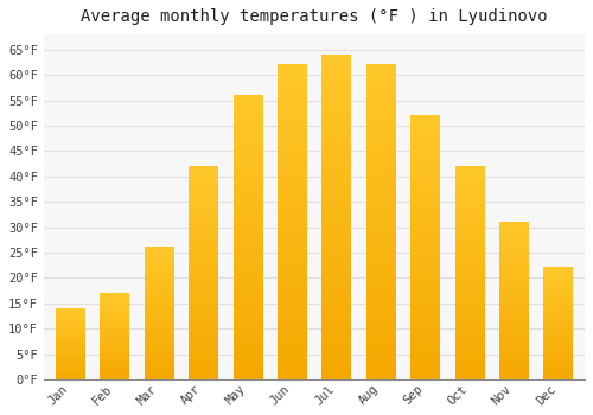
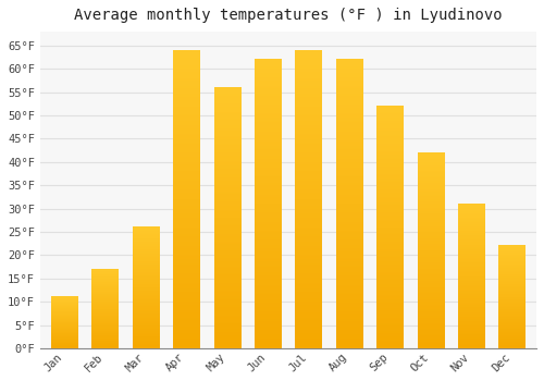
Jan: 14°F -> 11°F
Apr: 42°F -> 64°F
